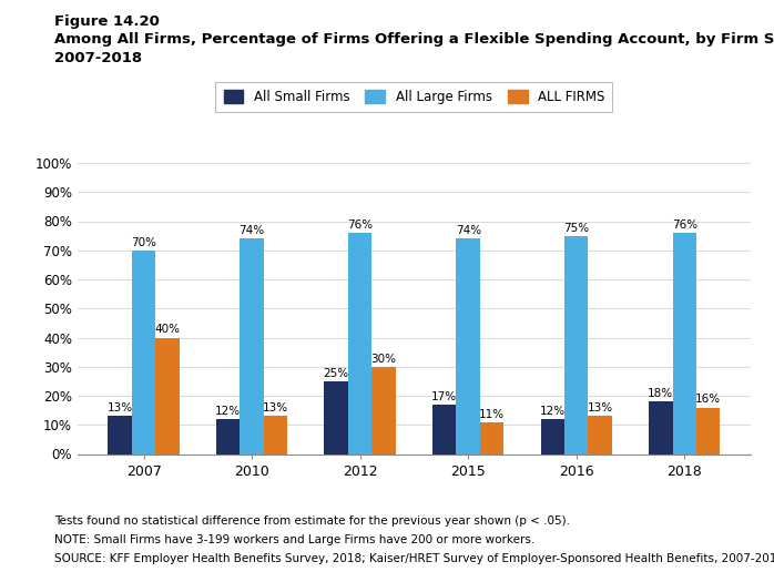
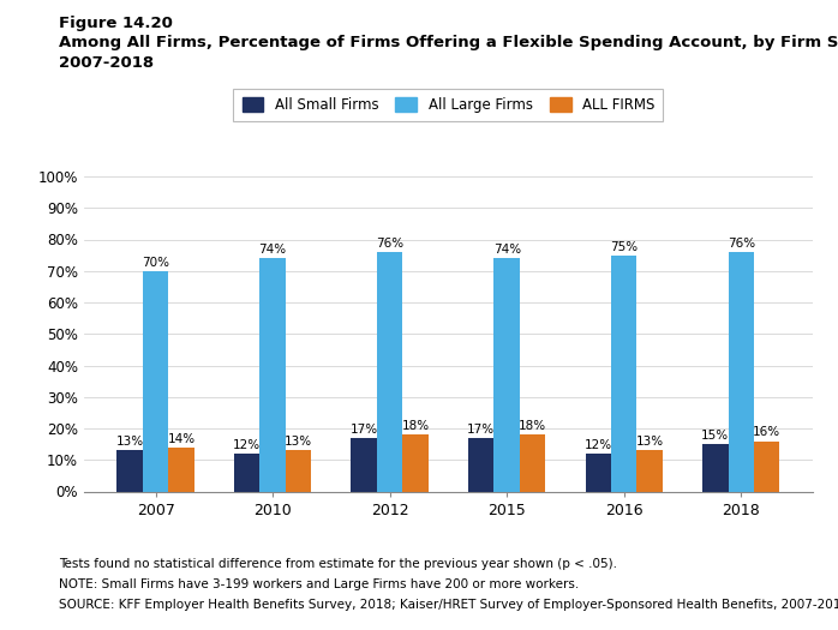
ALL FIRMS/2007: 40% -> 14%
All Small Firms/2012: 25% -> 17%
ALL FIRMS/2012: 30% -> 18%
ALL FIRMS/2015: 11% -> 18%
All Small Firms/2018: 18% -> 15%
